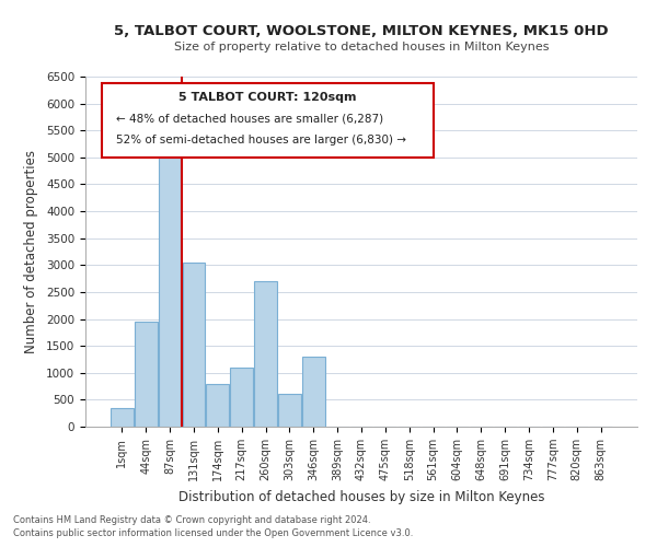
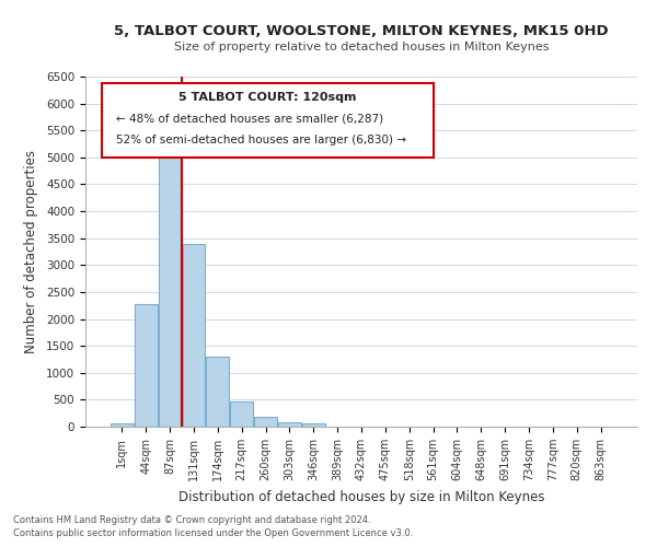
1sqm: 350 -> 60
44sqm: 1950 -> 2280
131sqm: 3050 -> 3400
174sqm: 800 -> 1310
217sqm: 1100 -> 480
260sqm: 2700 -> 180
303sqm: 600 -> 80
346sqm: 1300 -> 60
